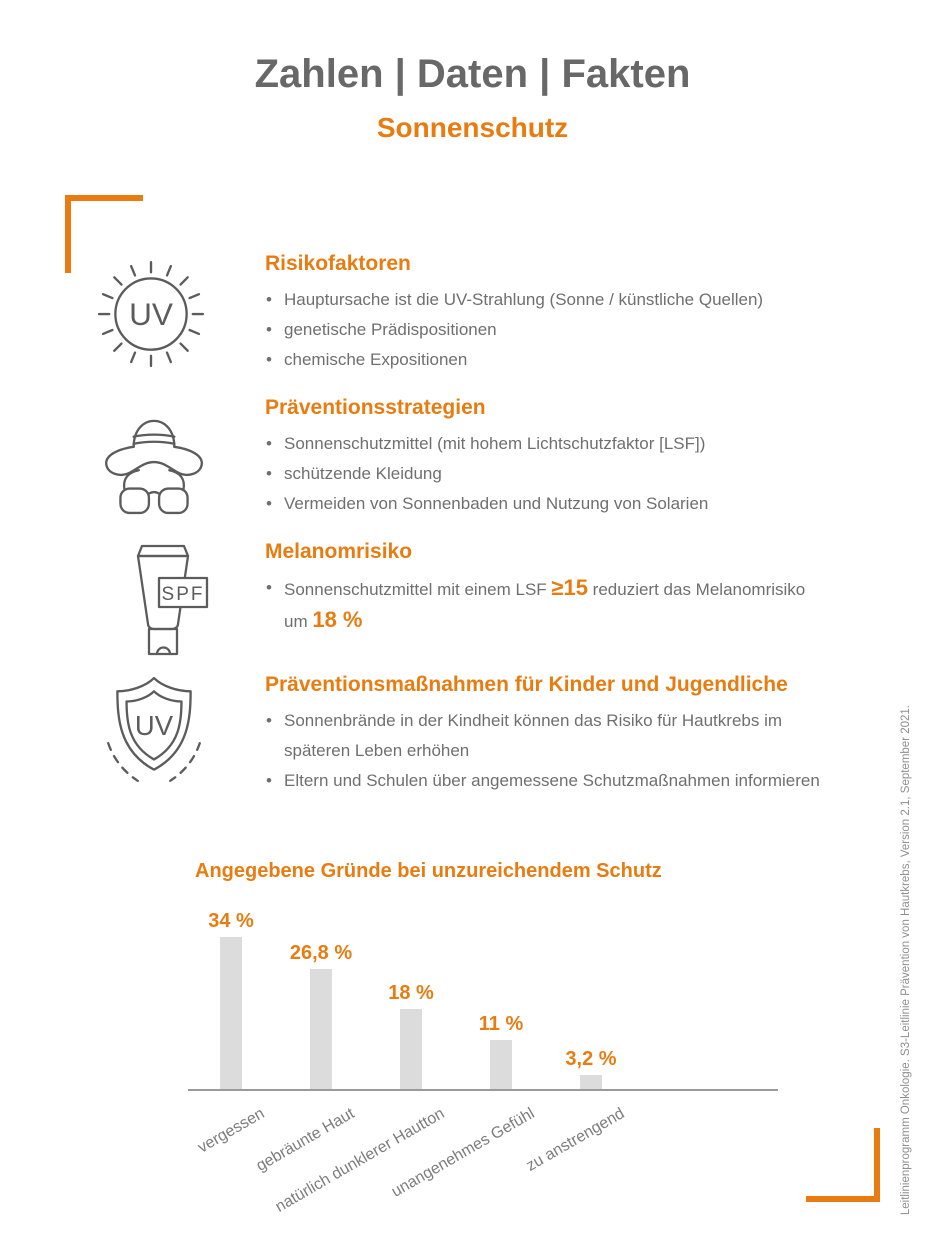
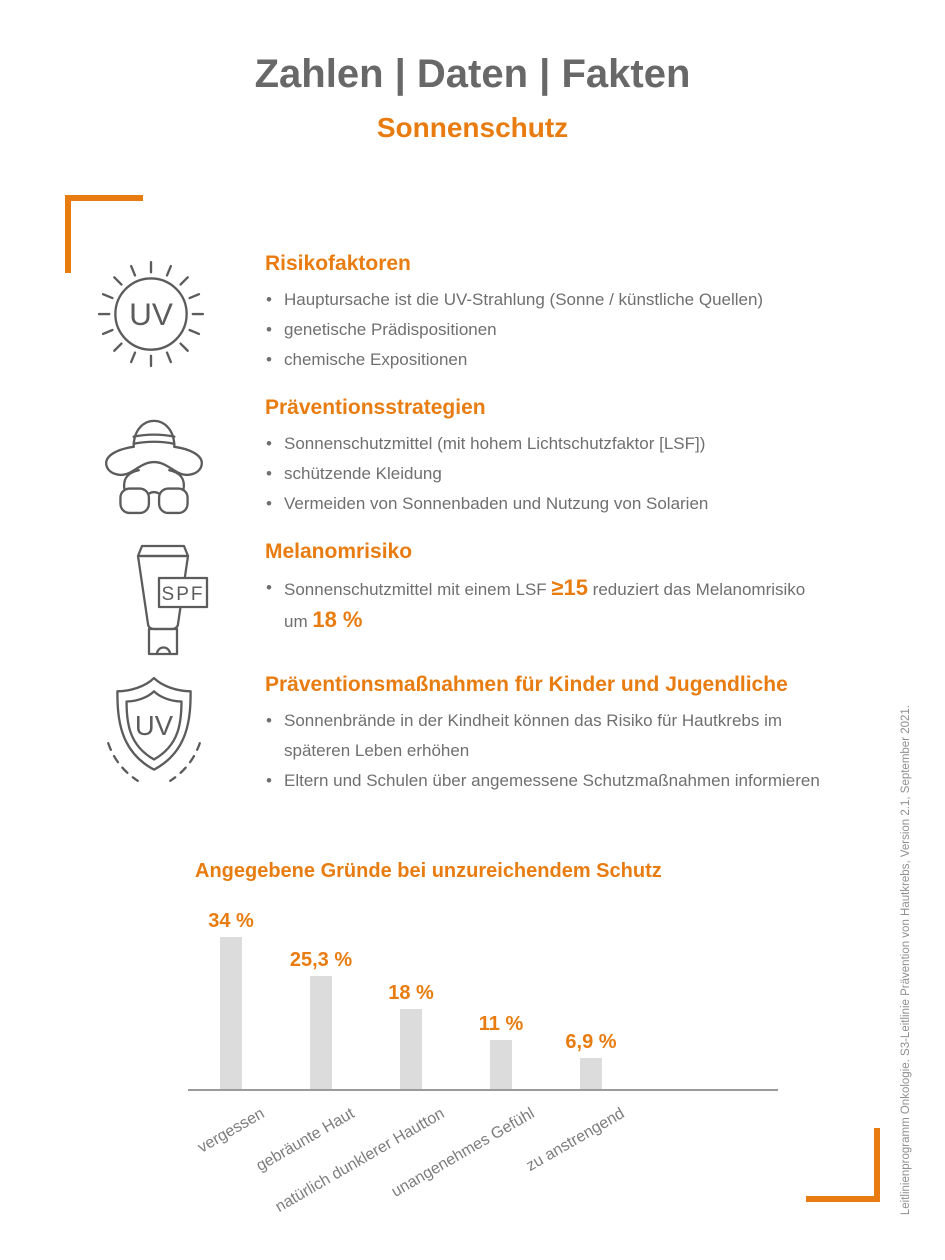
gebräunte Haut: 26,8 -> 25,3
zu anstrengend: 3,2 -> 6,9
